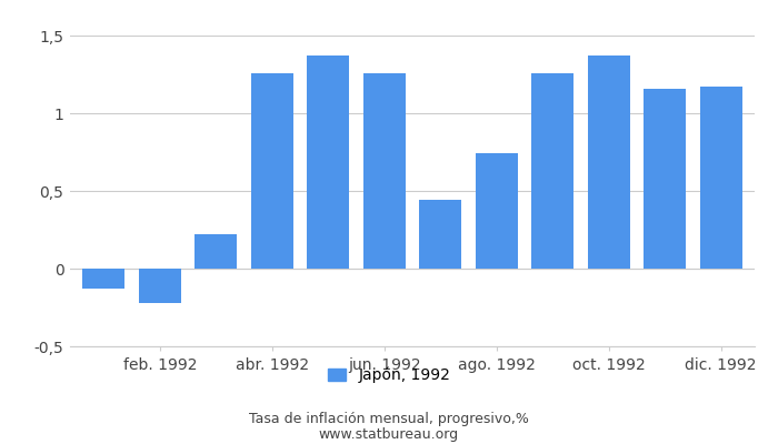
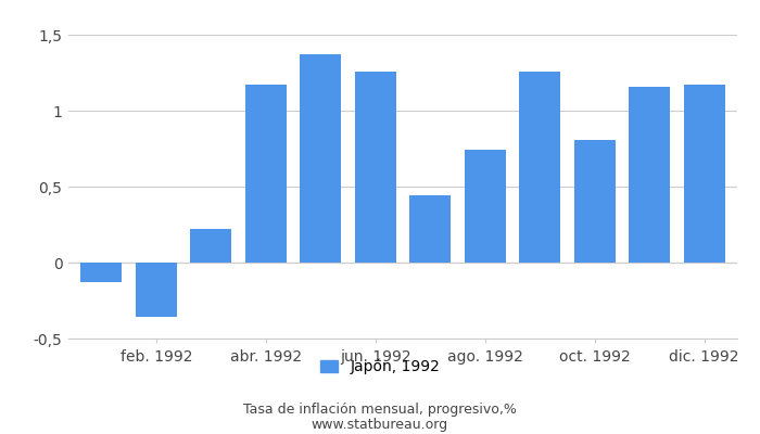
feb. 1992: -0,22 -> -0,36
abr. 1992: 1,26 -> 1,17
oct. 1992: 1,37 -> 0,81
